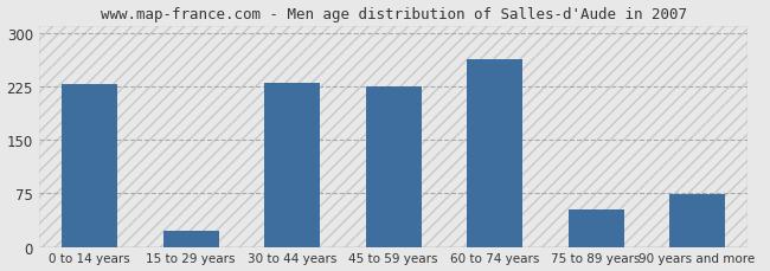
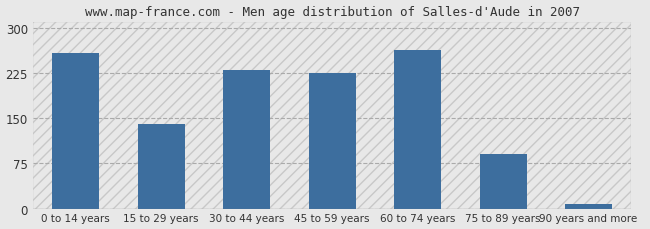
0 to 14 years: 228 -> 258
15 to 29 years: 22 -> 140
75 to 89 years: 52 -> 90
90 years and more: 74 -> 8
